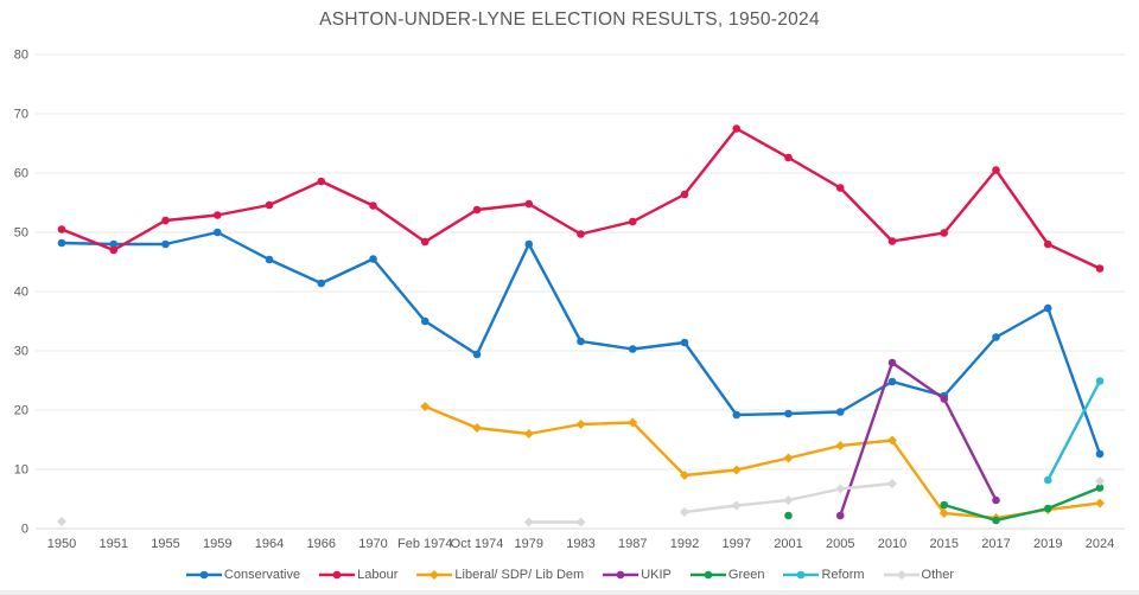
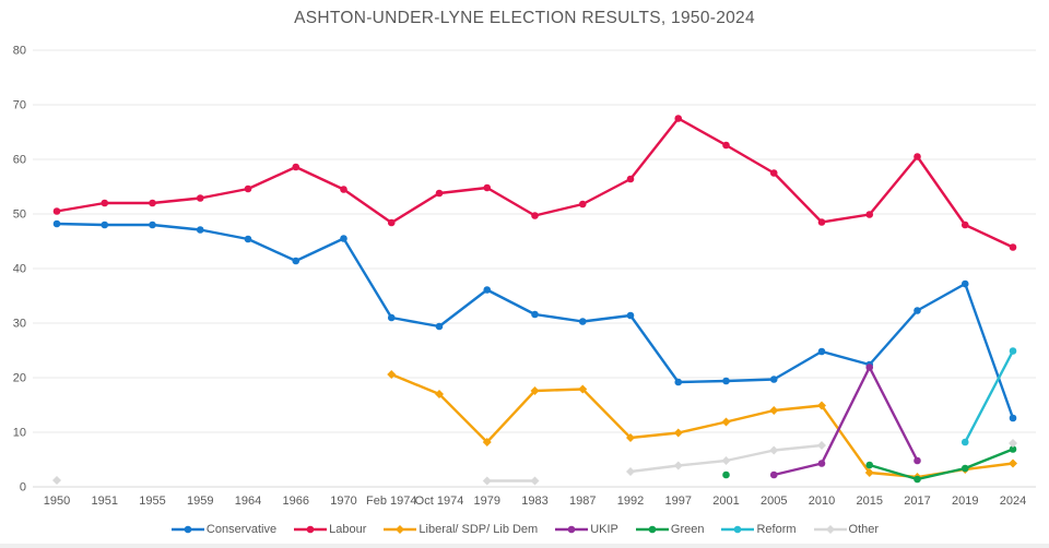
Labour/1951: 47 -> 52
Conservative/1959: 50 -> 47
Conservative/Feb 1974: 35 -> 31
Conservative/1979: 48 -> 36
Liberal/ SDP/ Lib Dem/1979: 16 -> 8
UKIP/2010: 28 -> 4
